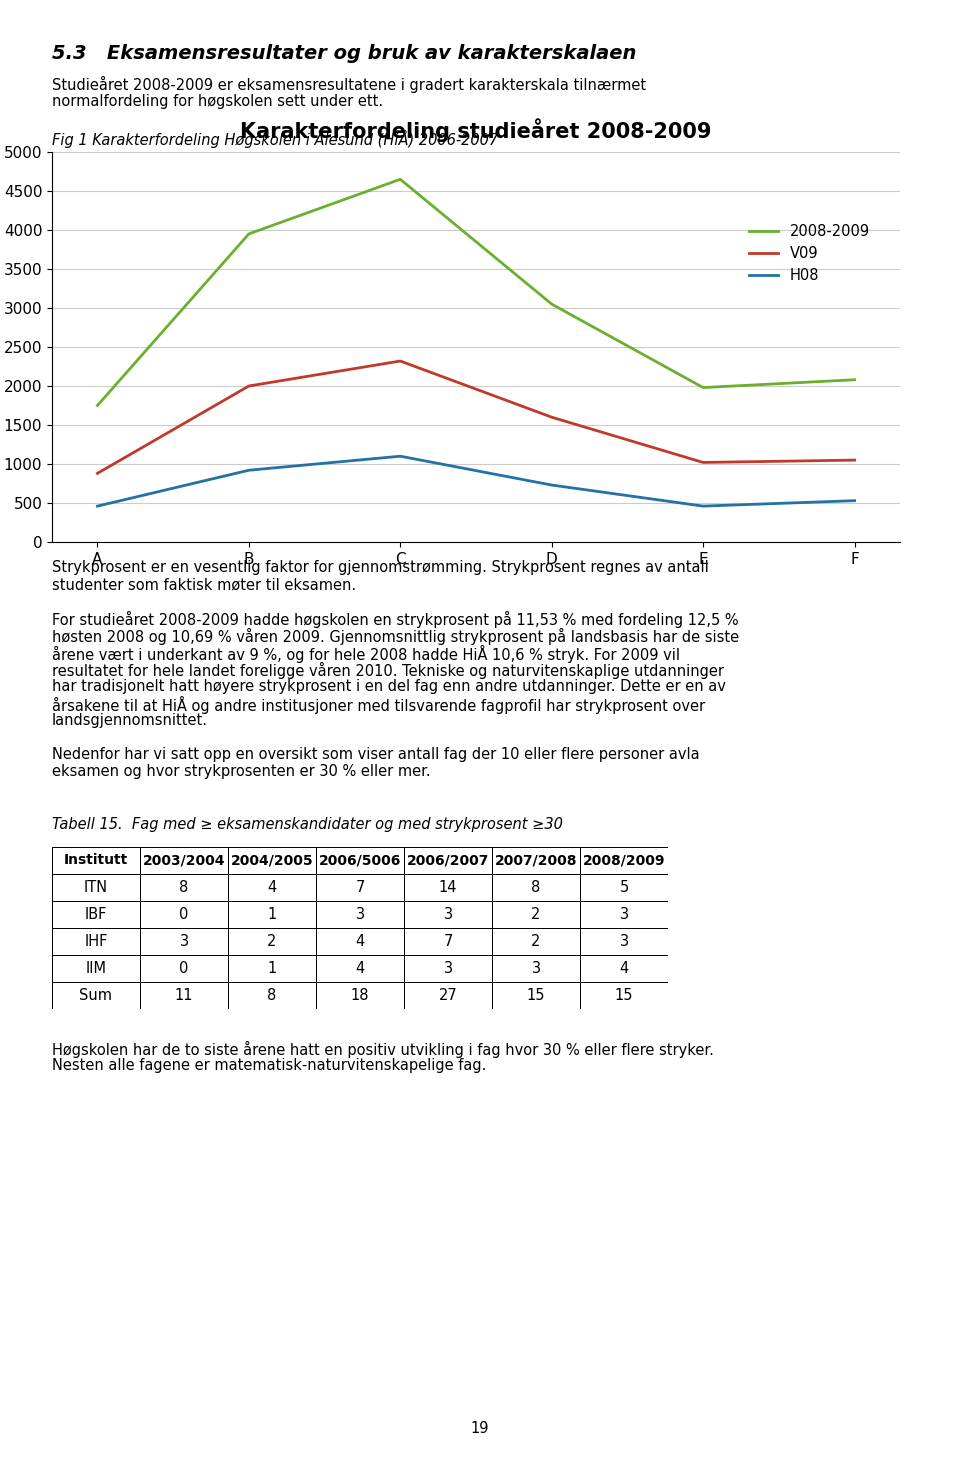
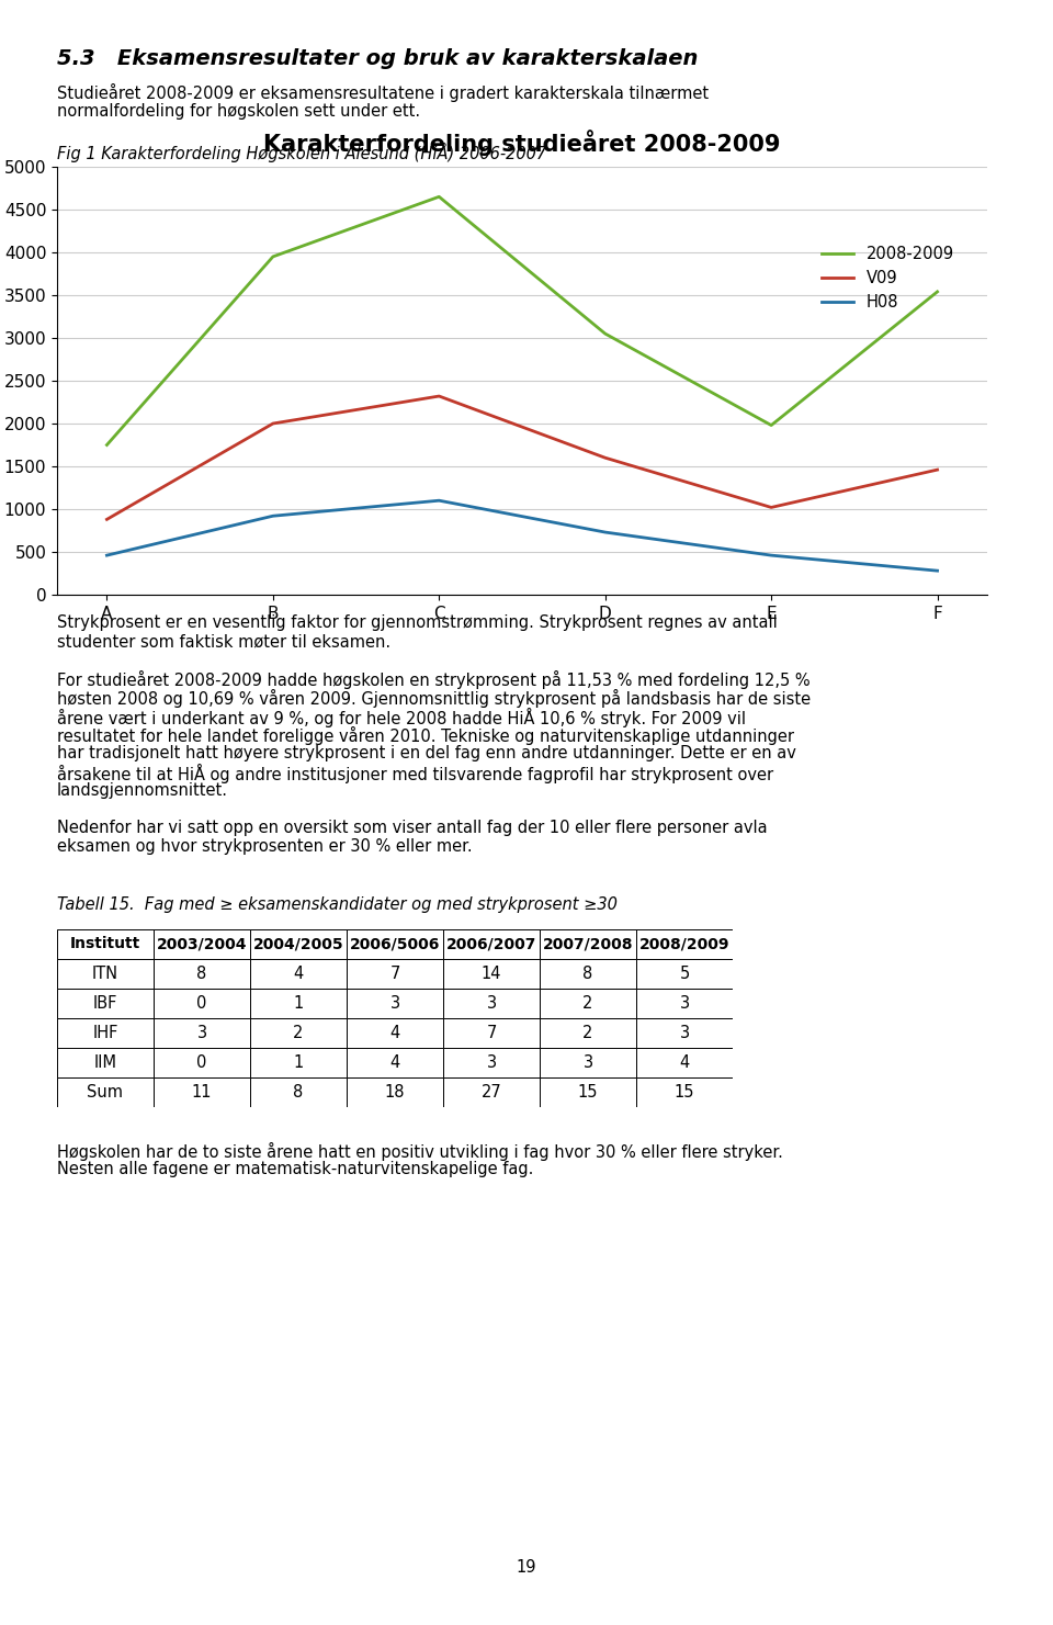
2008-2009/F: 2080 -> 3540
V09/F: 1050 -> 1460
H08/F: 530 -> 280
